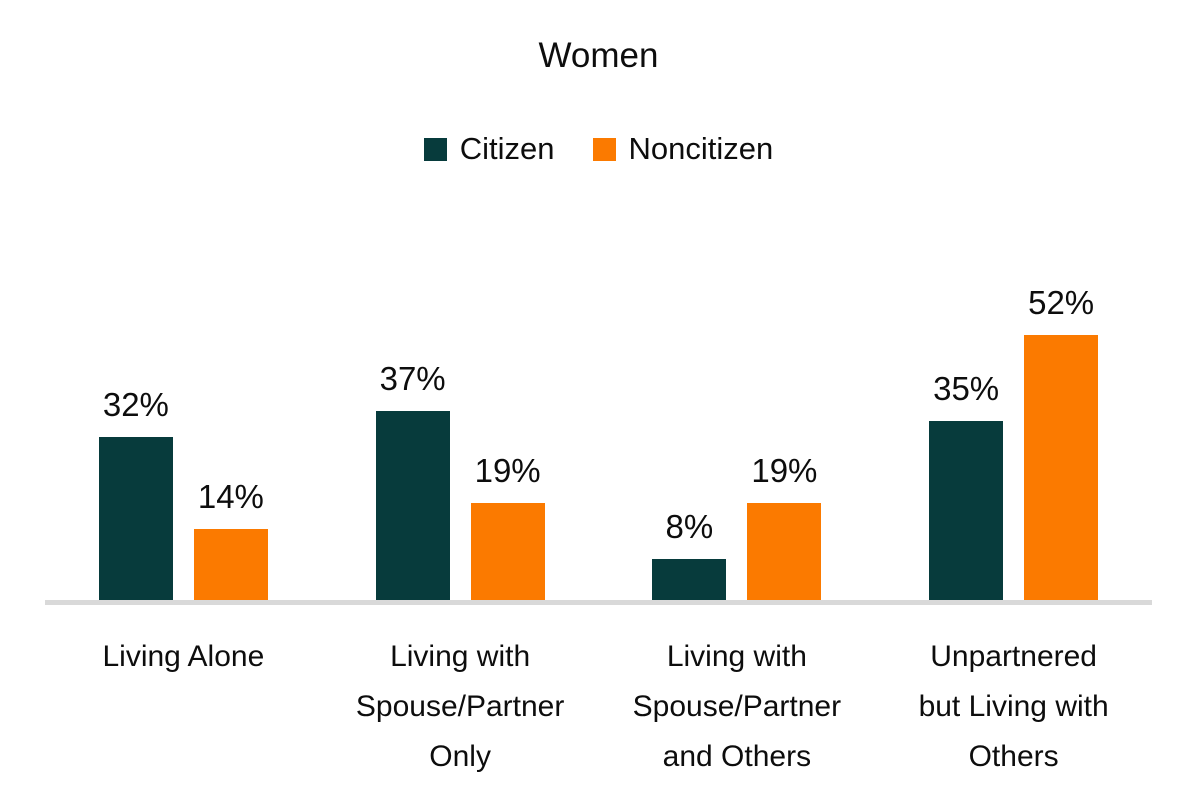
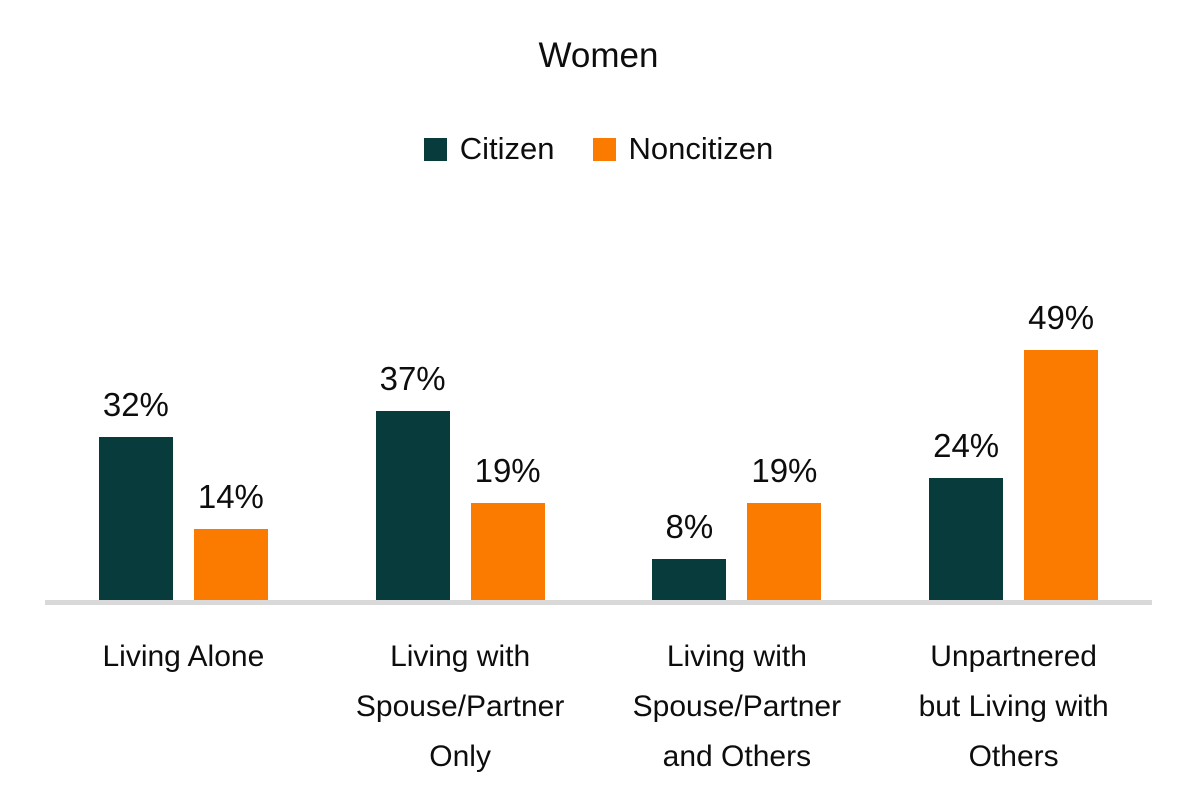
Citizen/Unpartnered but Living with Others: 35% -> 24%
Noncitizen/Unpartnered but Living with Others: 52% -> 49%
